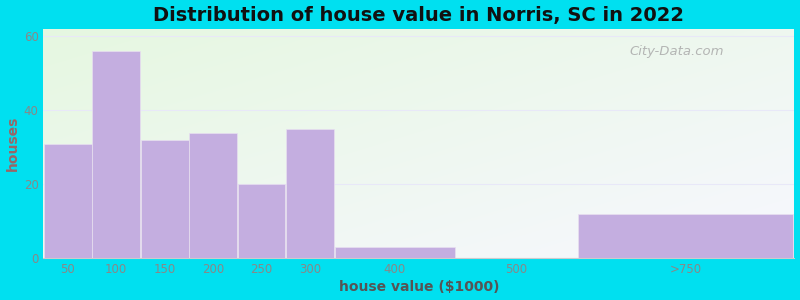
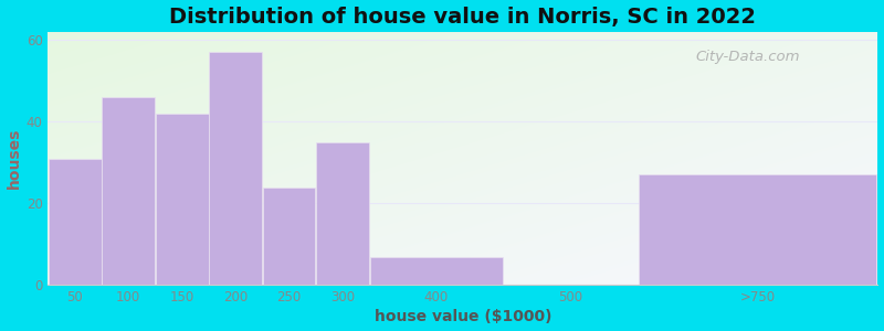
100: 56 -> 46
150: 32 -> 42
200: 34 -> 57
250: 20 -> 24
400: 3 -> 7
>750: 12 -> 27
